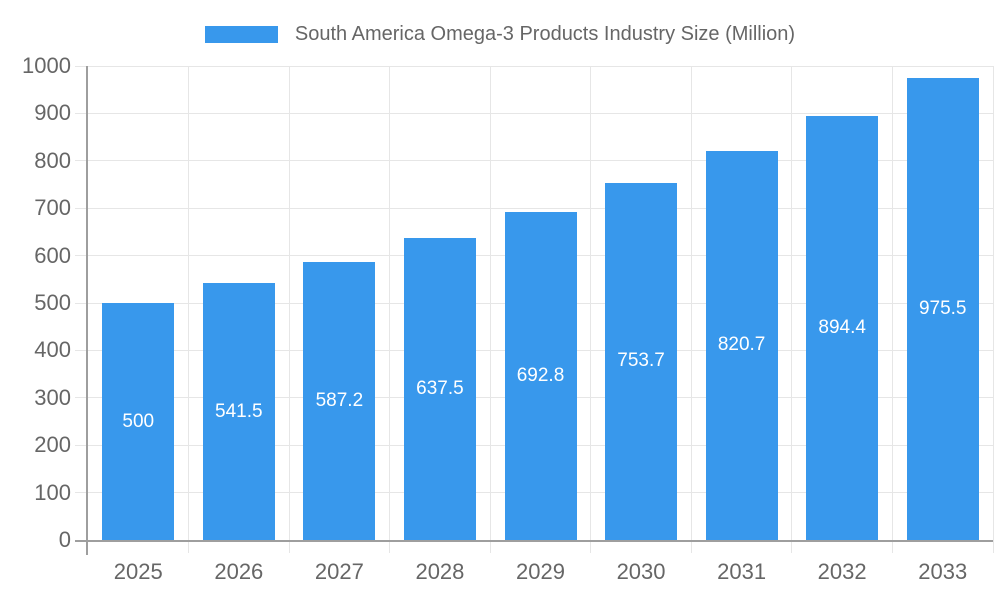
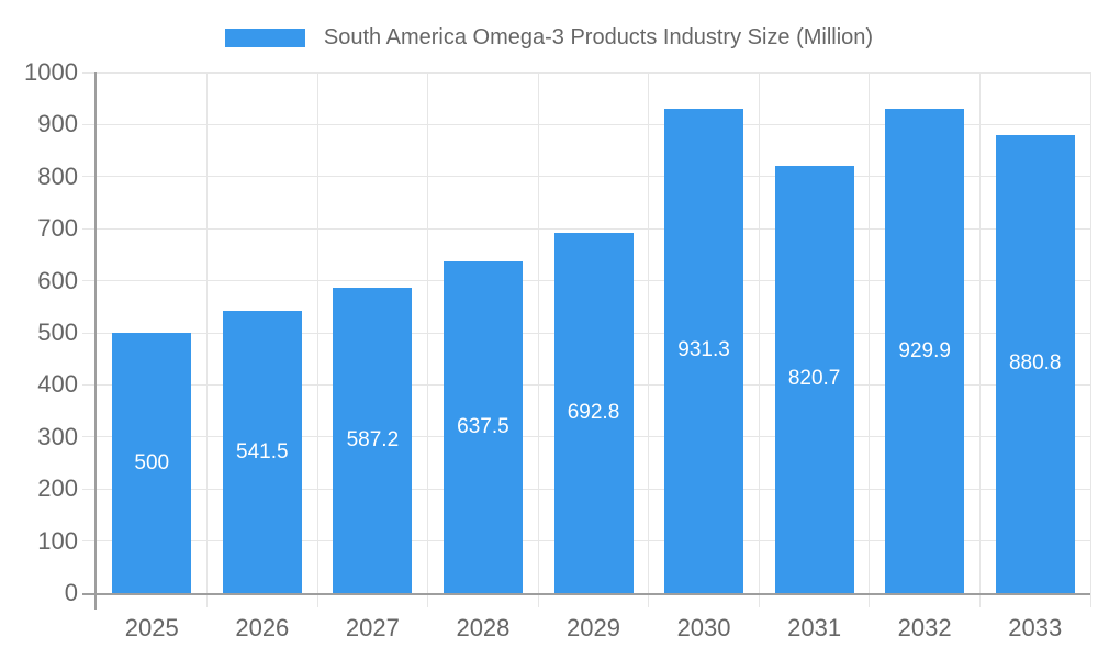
2030: 753.7 -> 931.3
2032: 894.4 -> 929.9
2033: 975.5 -> 880.8
